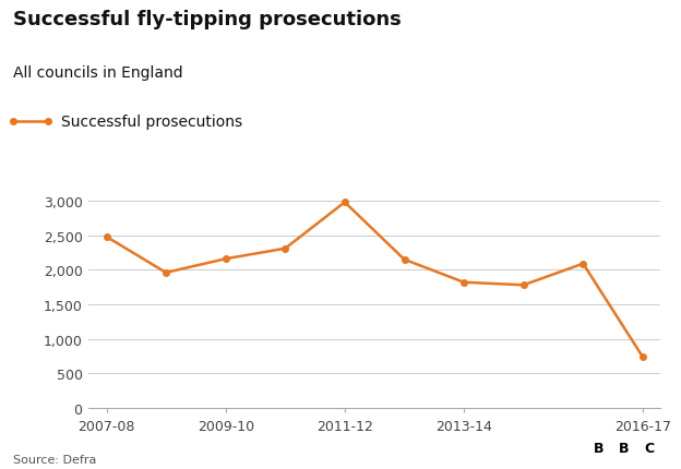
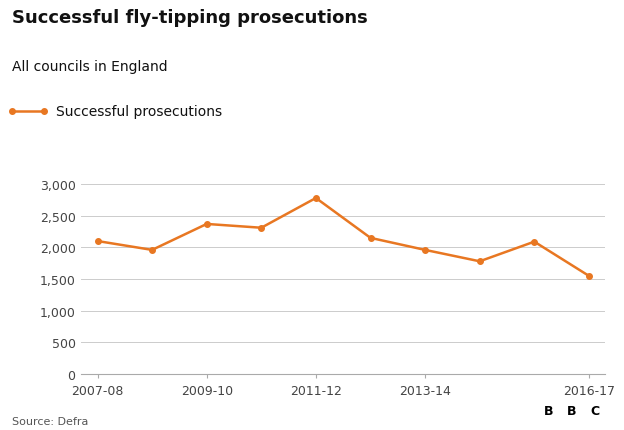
2007-08: 2,480 -> 2,100
2009-10: 2,160 -> 2,370
2011-12: 2,980 -> 2,780
2013-14: 1,820 -> 1,960
2016-17: 740 -> 1,550
